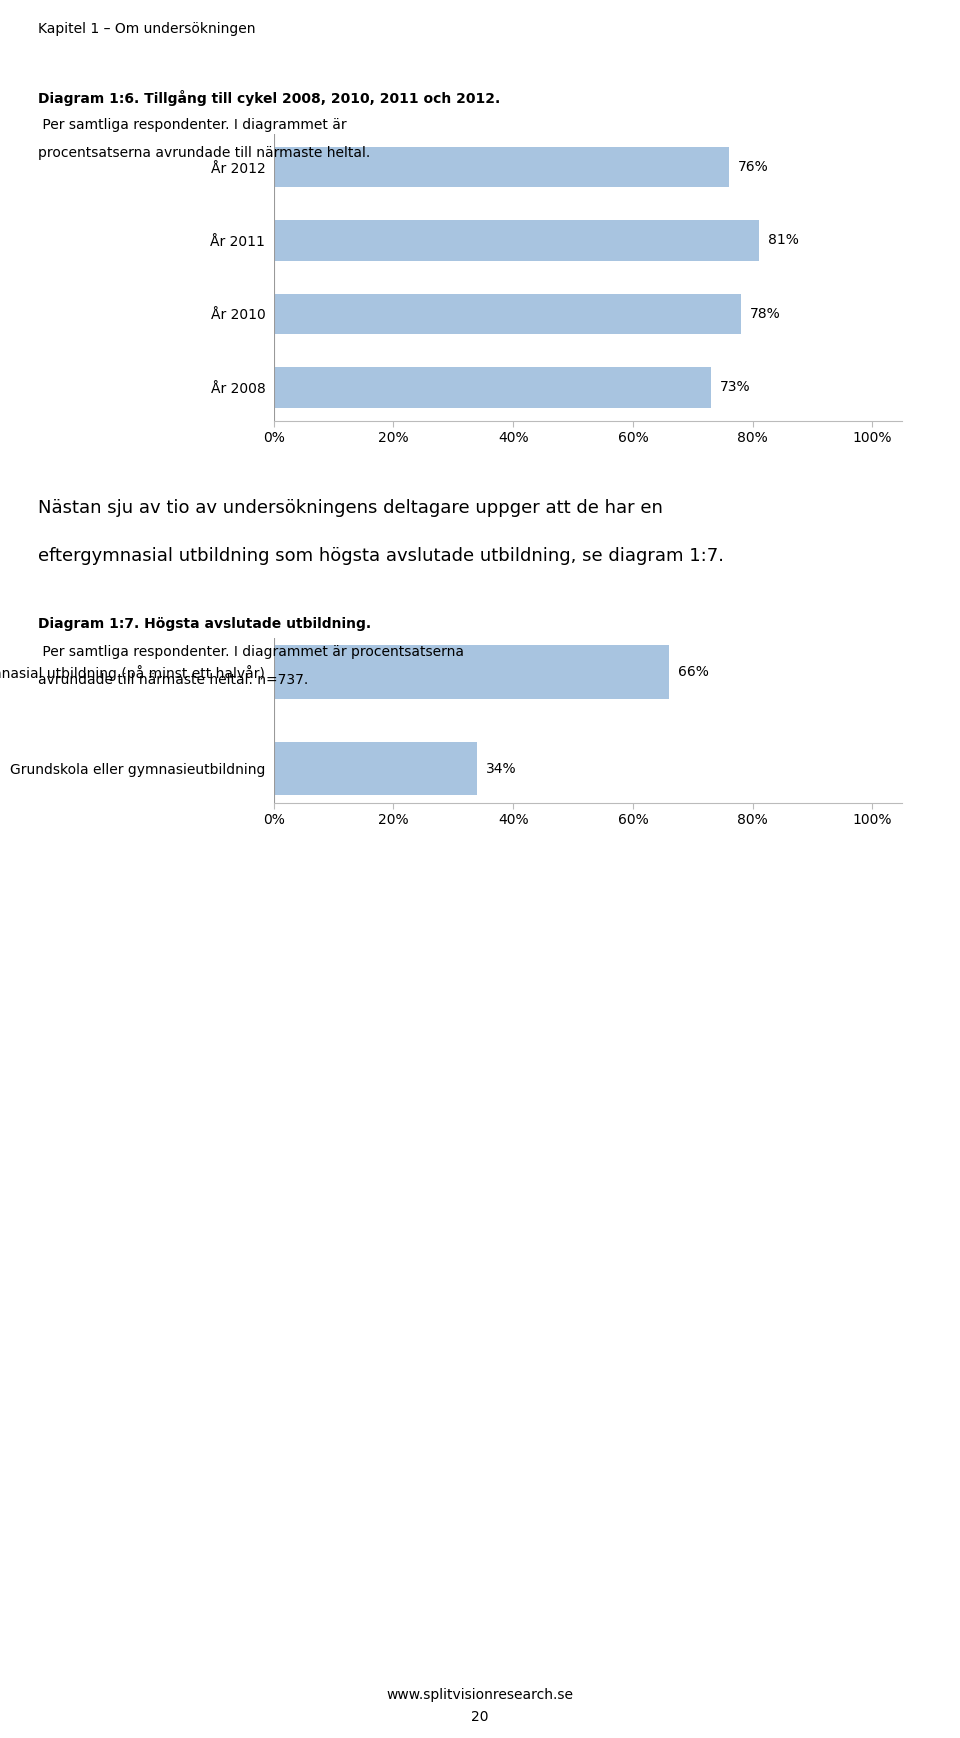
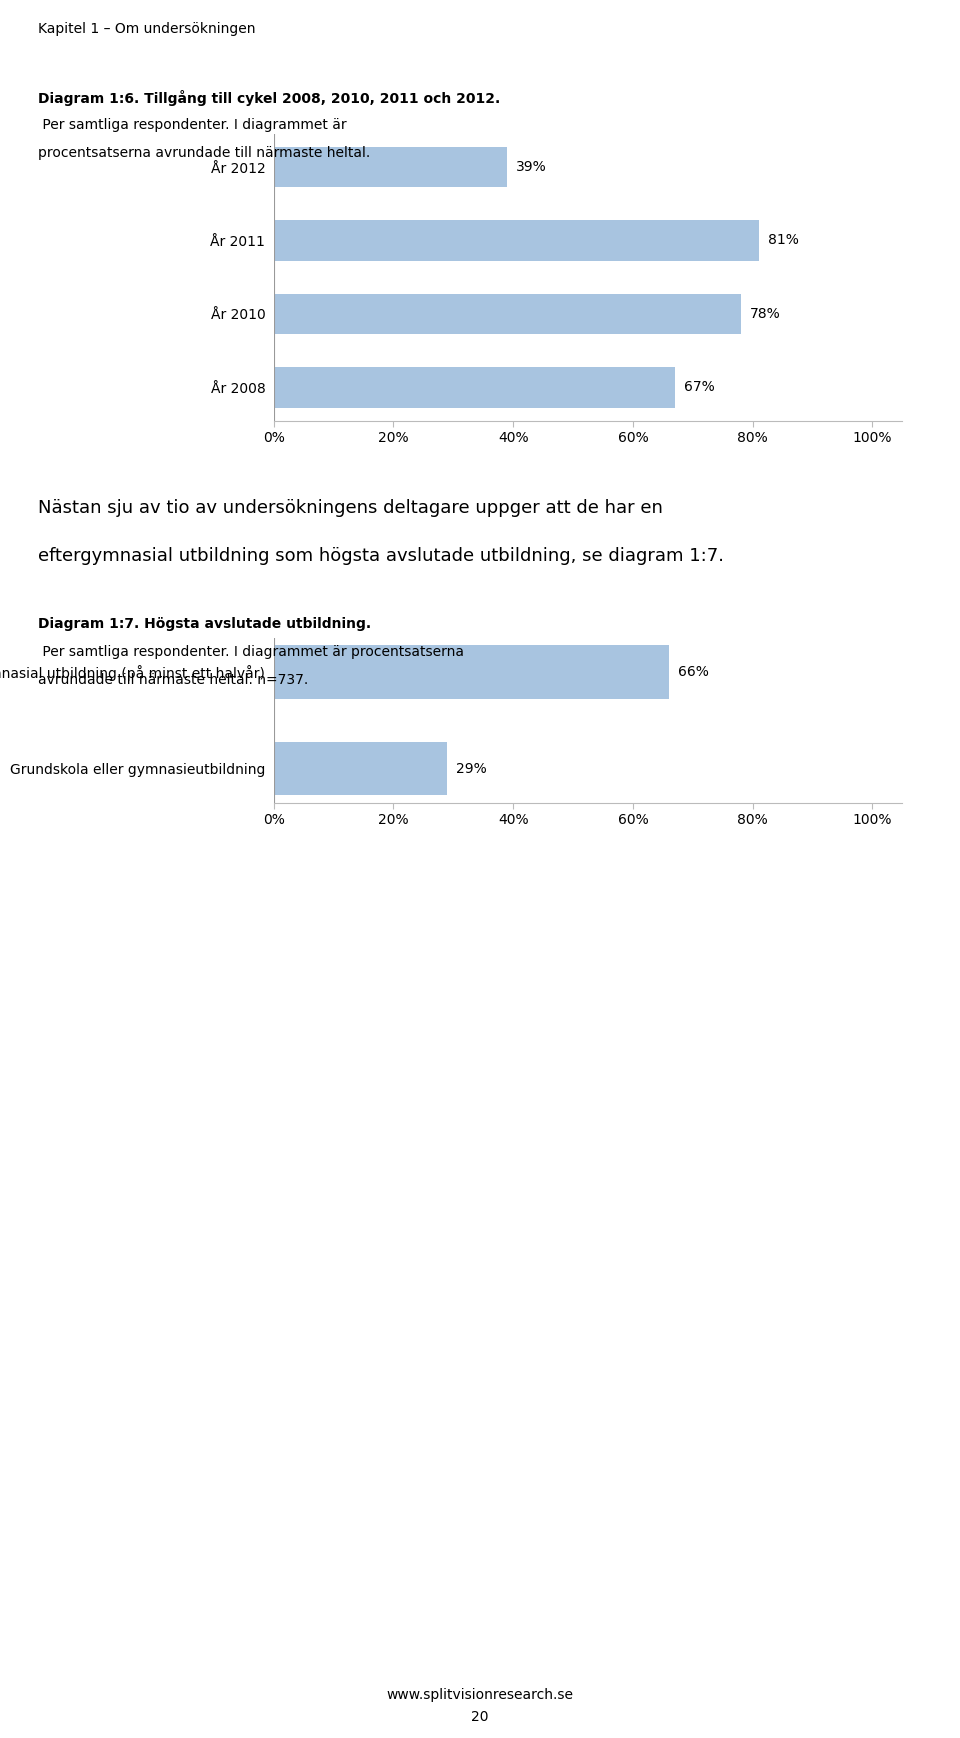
År 2012: 76% -> 39%
År 2008: 73% -> 67%
Grundskola eller gymnasieutbildning: 34% -> 29%
